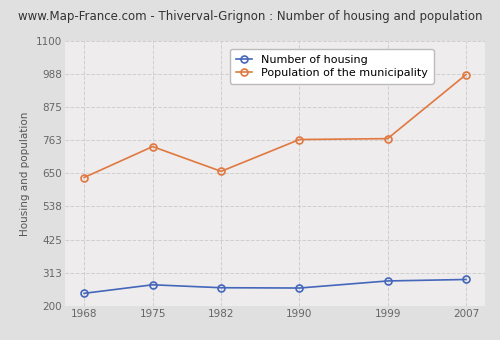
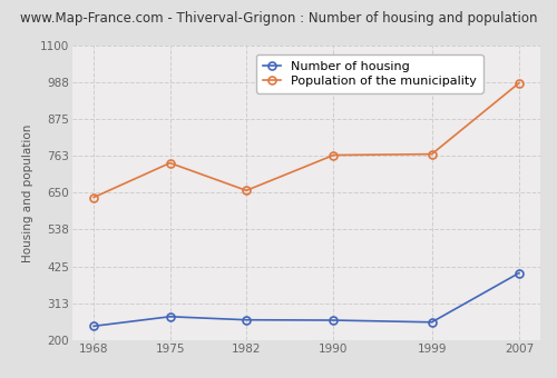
Number of housing/1999: 285 -> 255
Number of housing/2007: 290 -> 405
